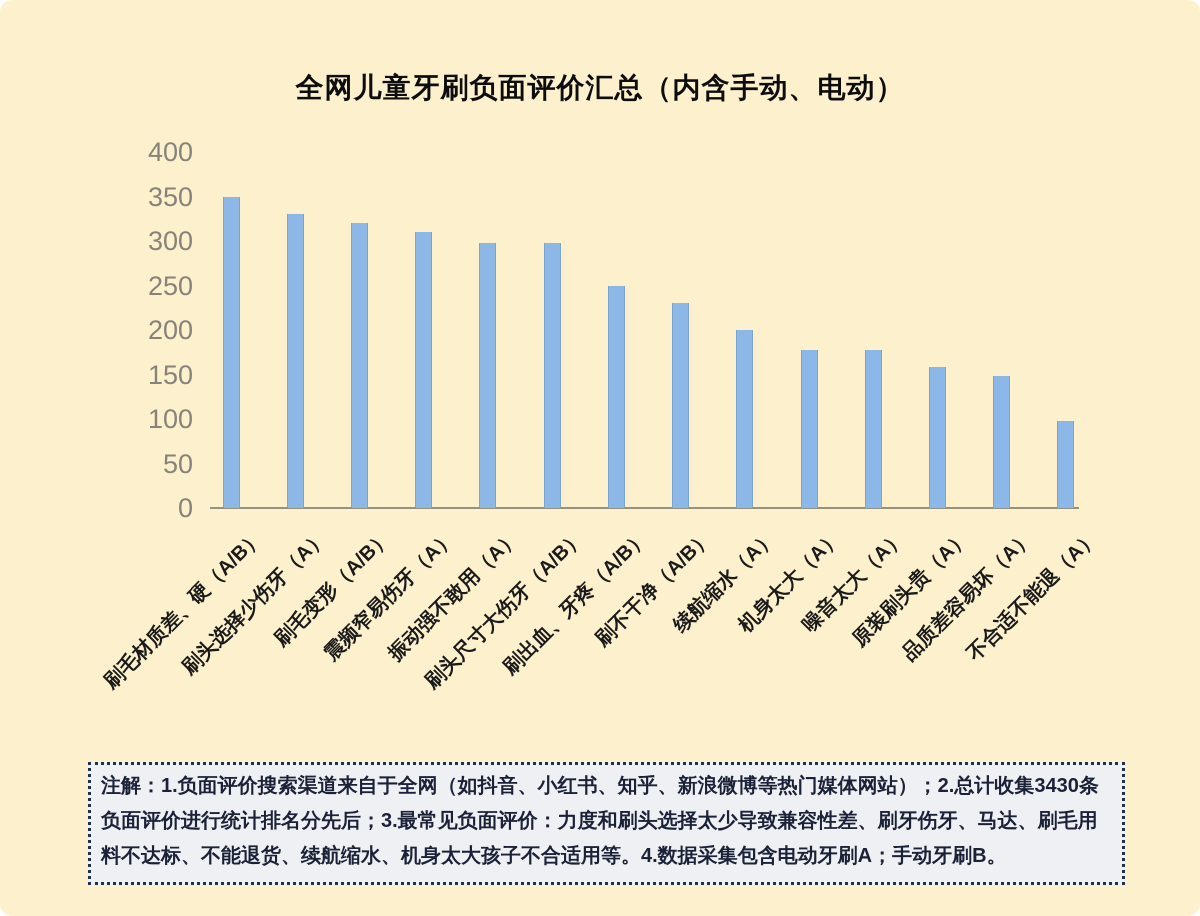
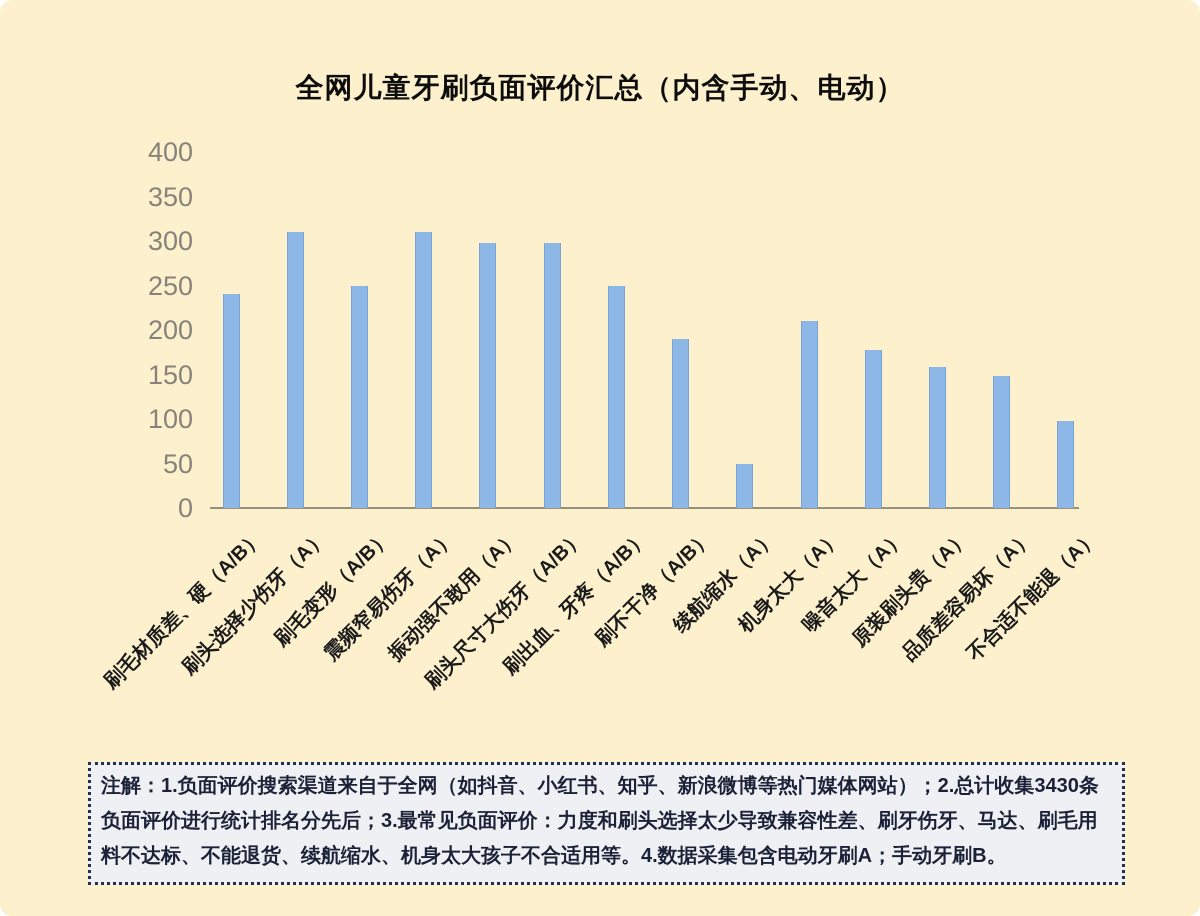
刷毛材质差、硬（A/B）: 350 -> 240
刷头选择少伤牙（A）: 330 -> 310
刷毛变形（A/B）: 320 -> 250
刷不干净（A/B）: 230 -> 190
续航缩水（A）: 200 -> 50
机身太大（A）: 180 -> 210
